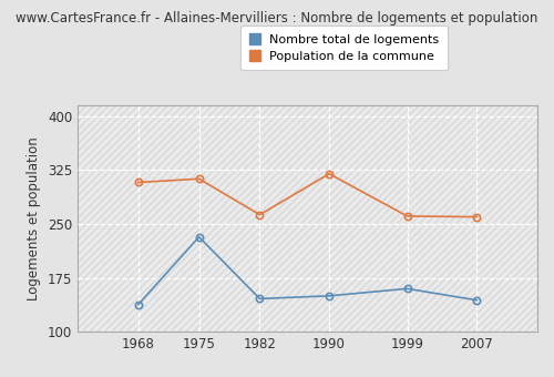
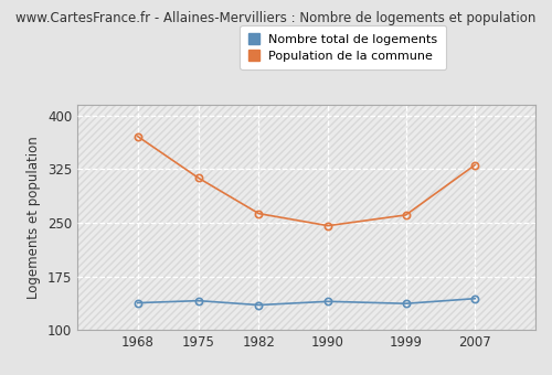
Population de la commune/1968: 308 -> 371
Nombre total de logements/1975: 232 -> 141
Nombre total de logements/1982: 146 -> 135
Nombre total de logements/1990: 150 -> 140
Population de la commune/1990: 320 -> 246
Nombre total de logements/1999: 160 -> 137
Population de la commune/2007: 260 -> 331
